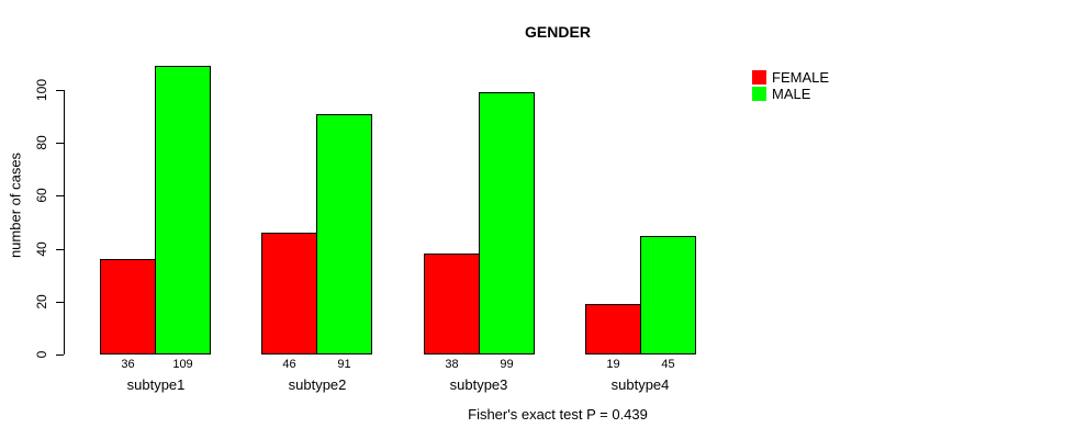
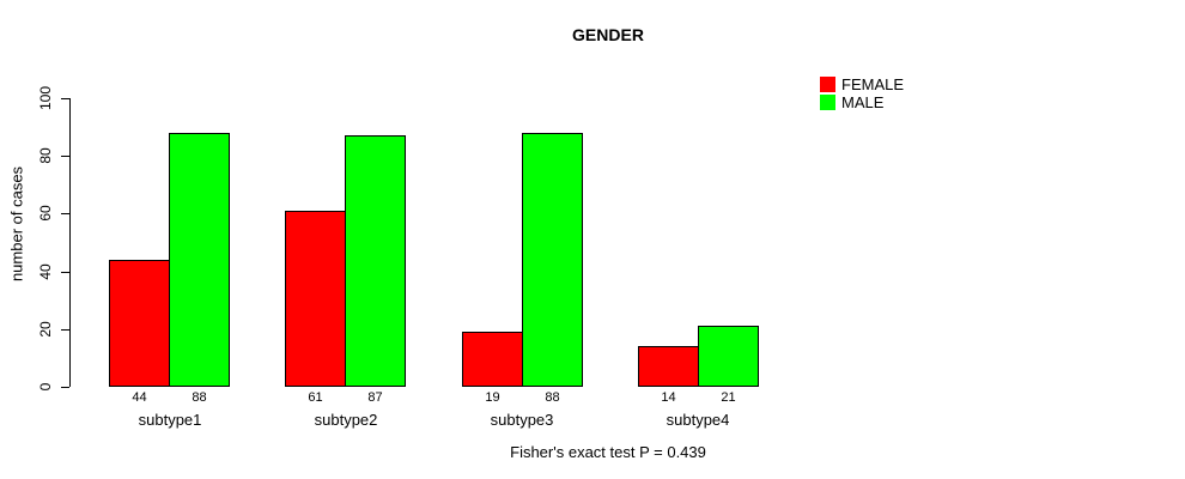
FEMALE/subtype1: 36 -> 44
MALE/subtype1: 109 -> 88
FEMALE/subtype2: 46 -> 61
MALE/subtype2: 91 -> 87
FEMALE/subtype3: 38 -> 19
MALE/subtype3: 99 -> 88
FEMALE/subtype4: 19 -> 14
MALE/subtype4: 45 -> 21
